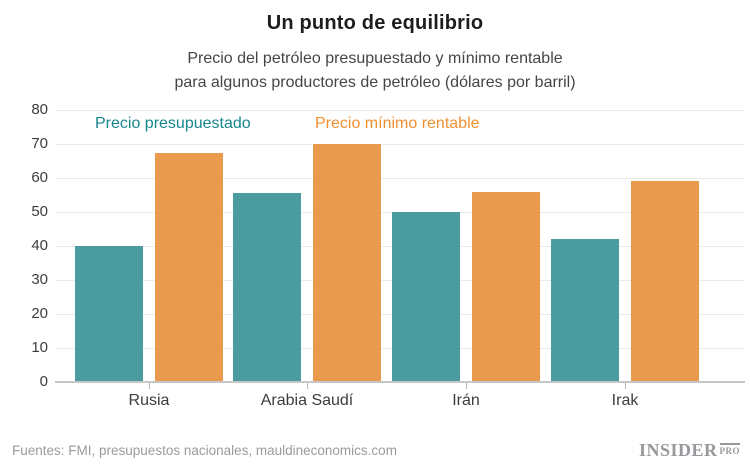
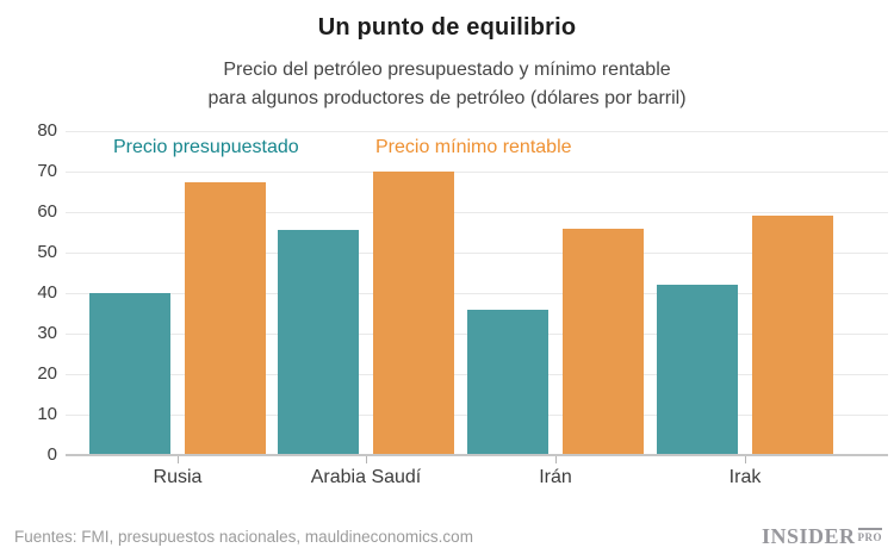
Precio presupuestado/Irán: 50 -> 36
